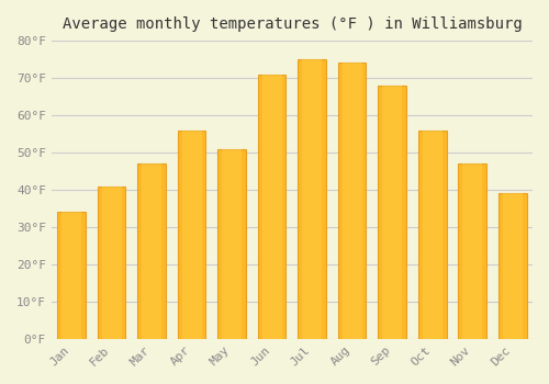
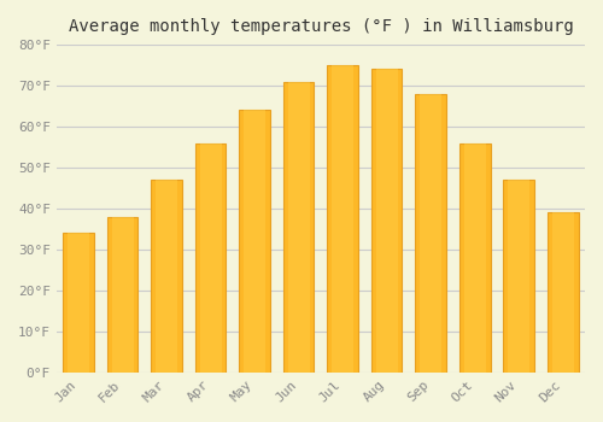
Feb: 41°F -> 38°F
May: 51°F -> 64°F
